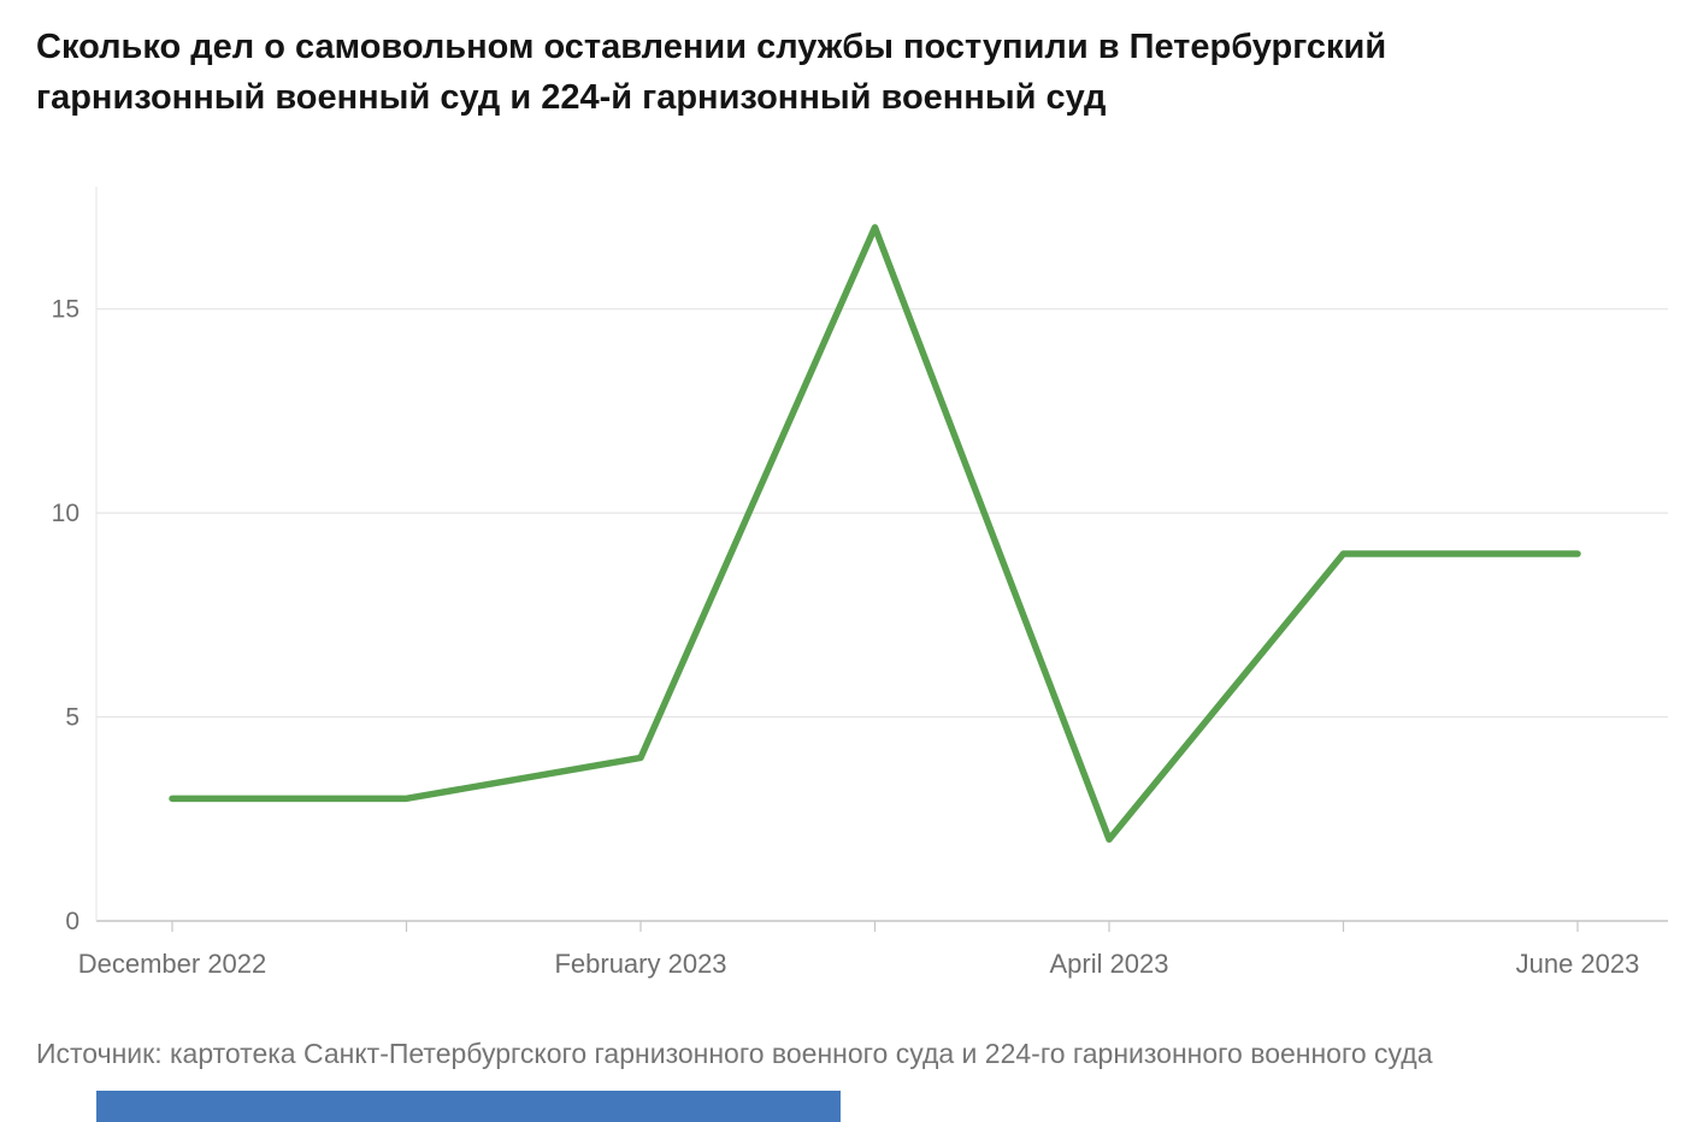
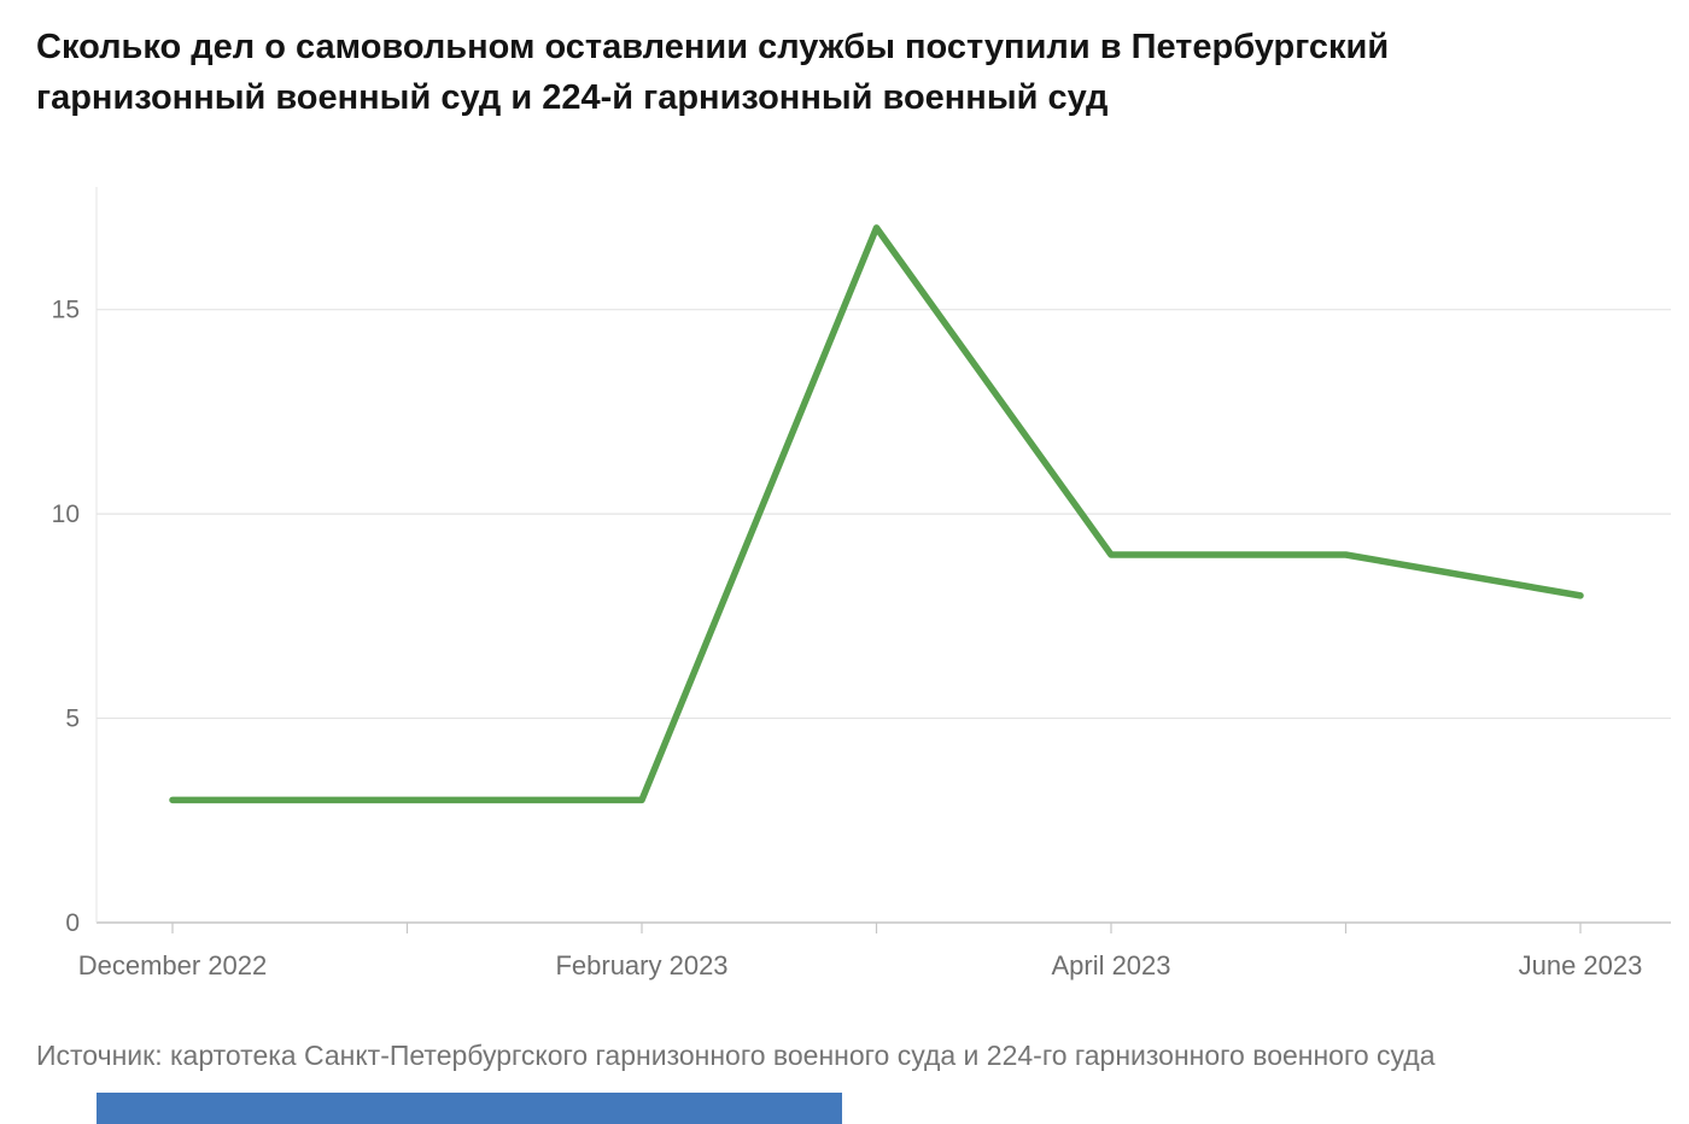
February 2023: 4 -> 3
April 2023: 2 -> 9
June 2023: 9 -> 8
